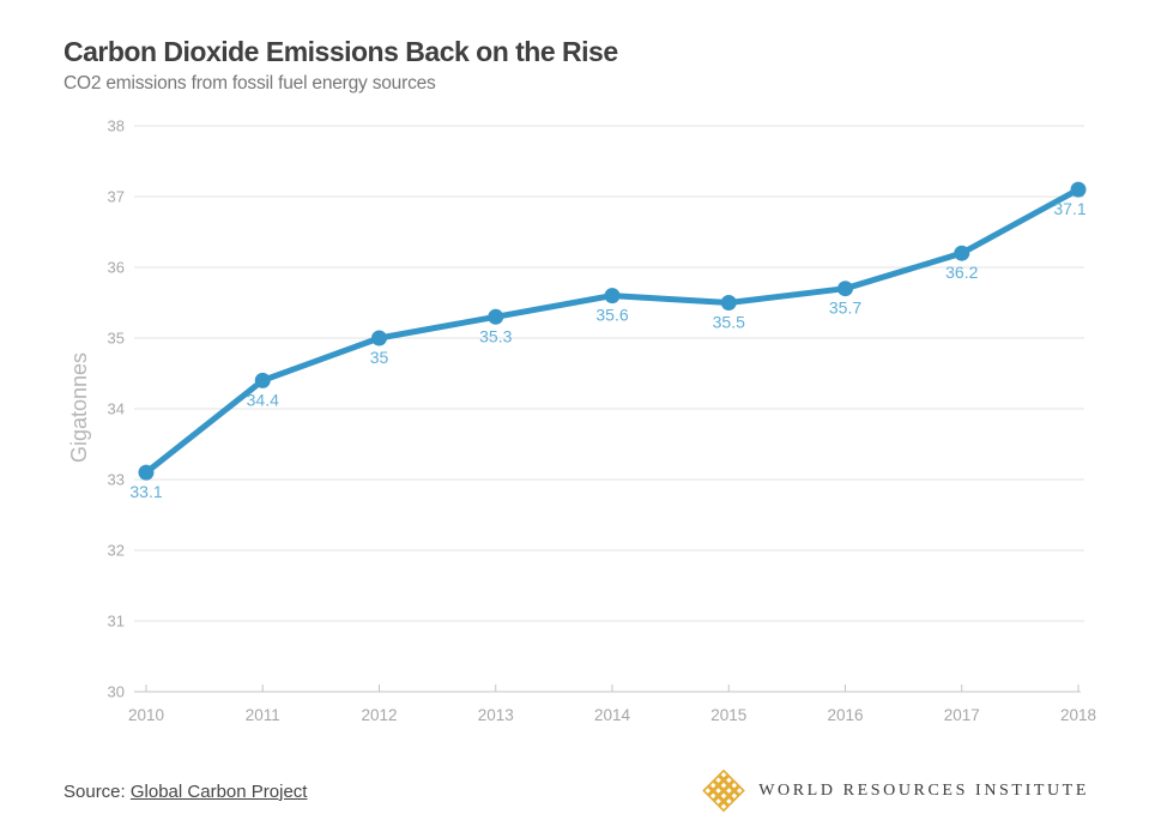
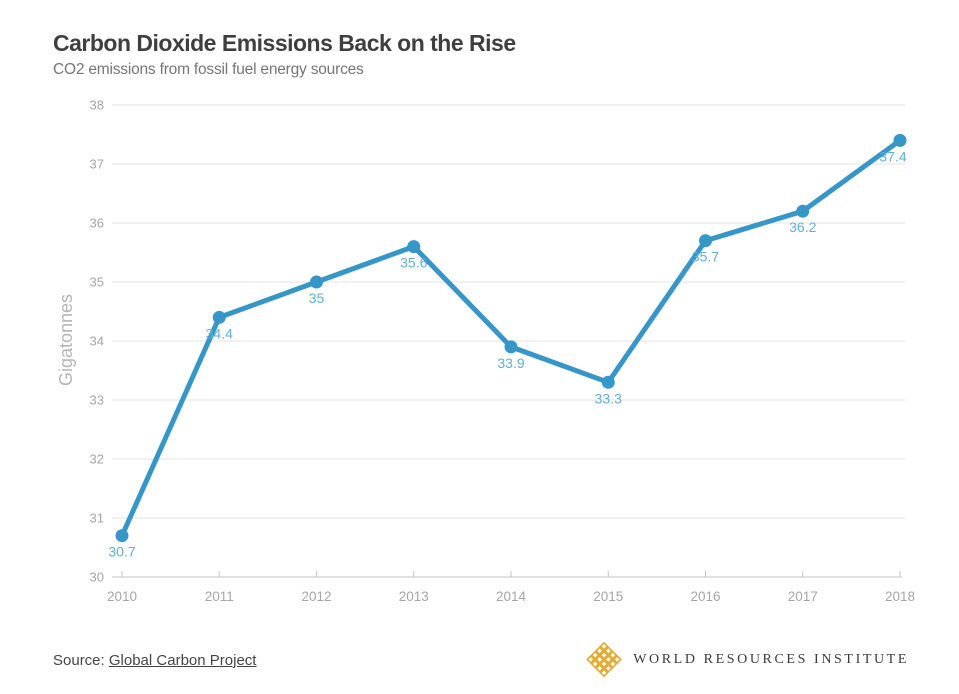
2010: 33.1 -> 30.7
2013: 35.3 -> 35.6
2014: 35.6 -> 33.9
2015: 35.5 -> 33.3
2018: 37.1 -> 37.4
